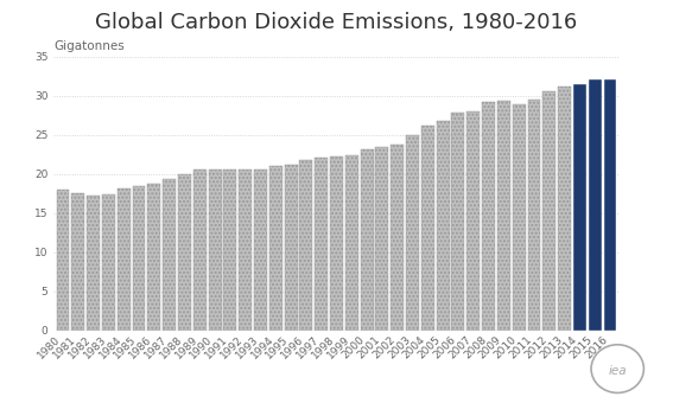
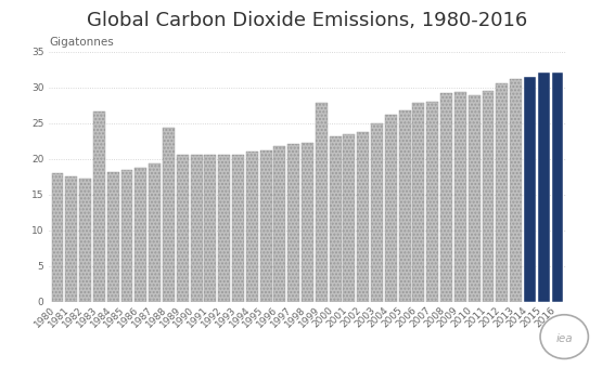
1983: 17.4 -> 26.6
1988: 20.0 -> 24.4
1999: 22.4 -> 27.8
